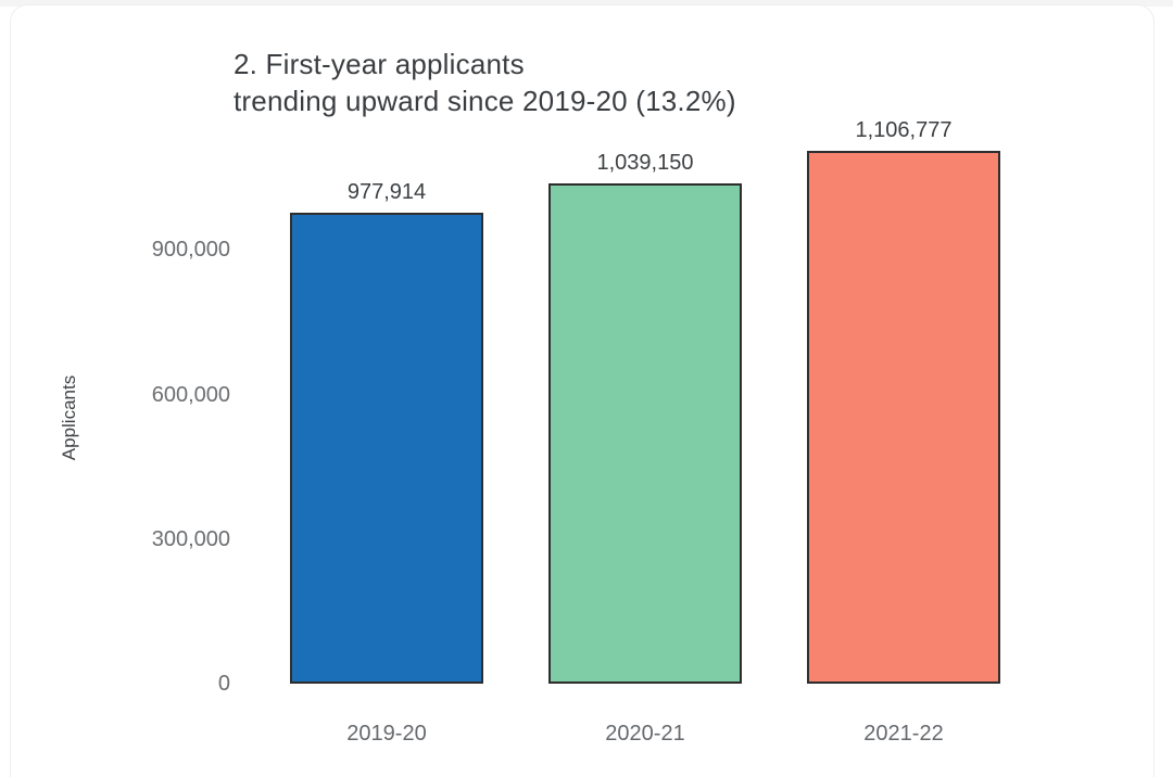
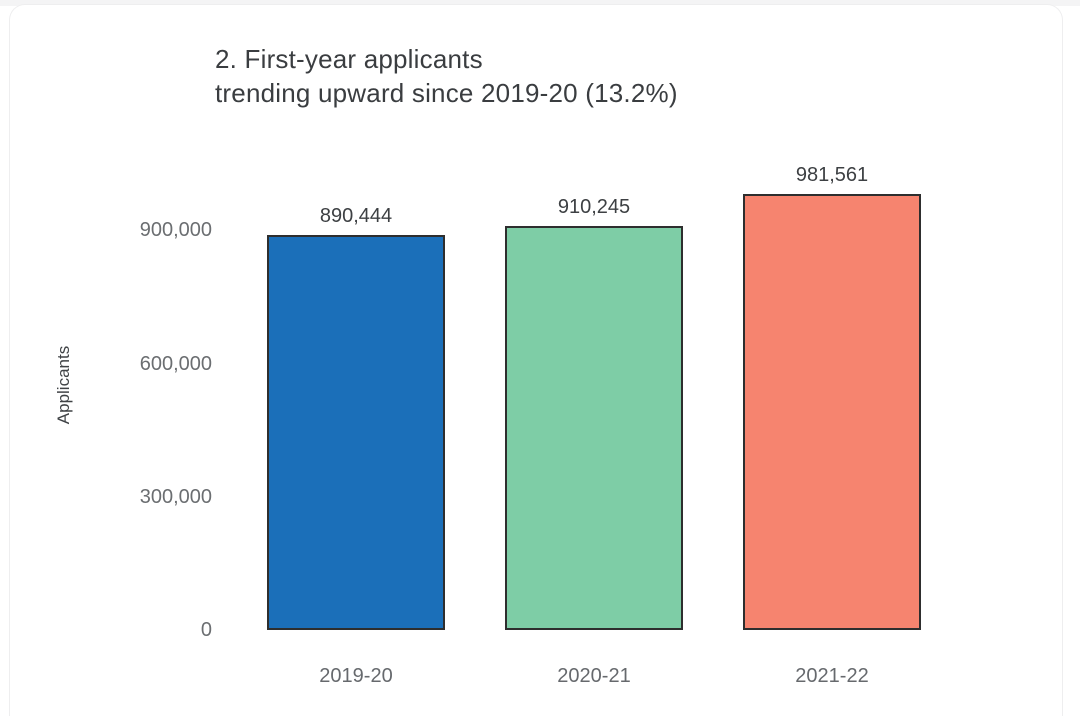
2019-20: 977,914 -> 890,444
2020-21: 1,039,150 -> 910,245
2021-22: 1,106,777 -> 981,561
